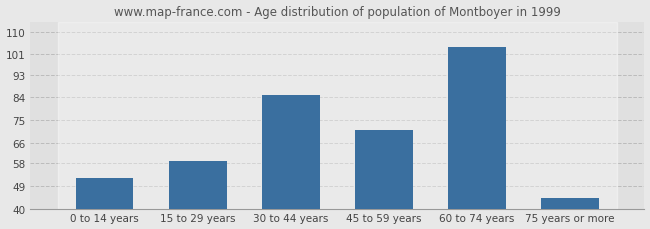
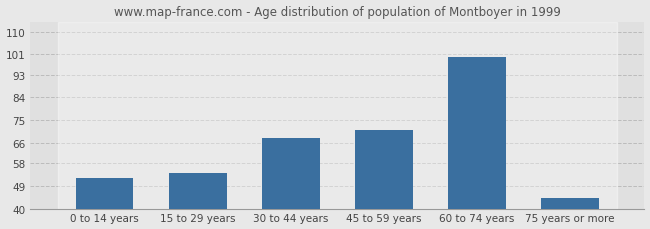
15 to 29 years: 59 -> 54
30 to 44 years: 85 -> 68
60 to 74 years: 104 -> 100
